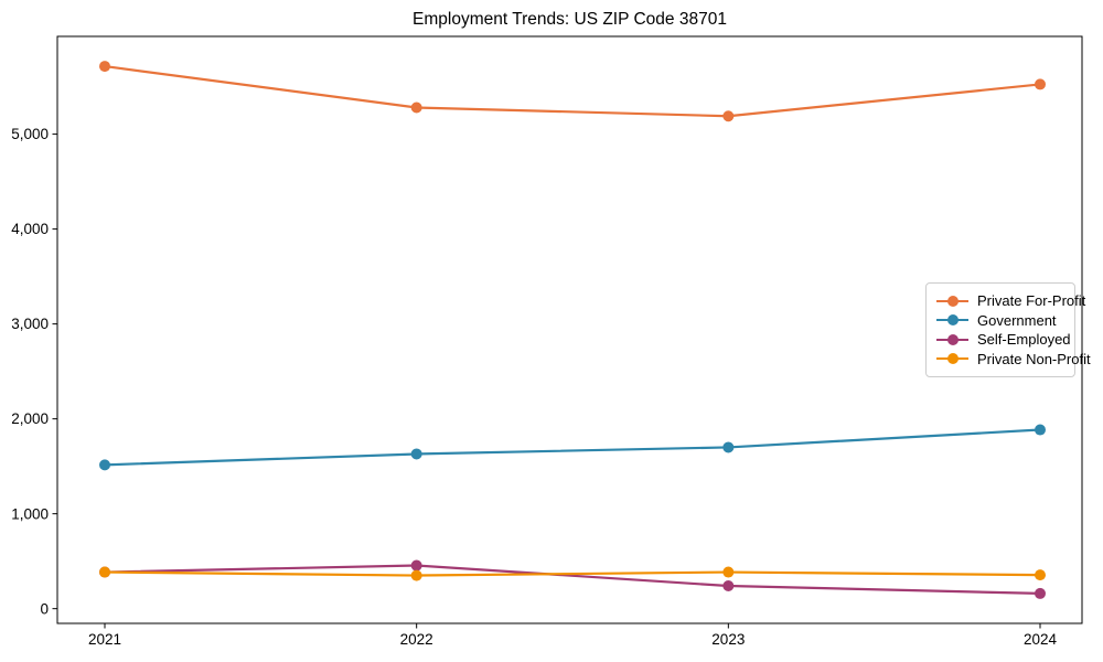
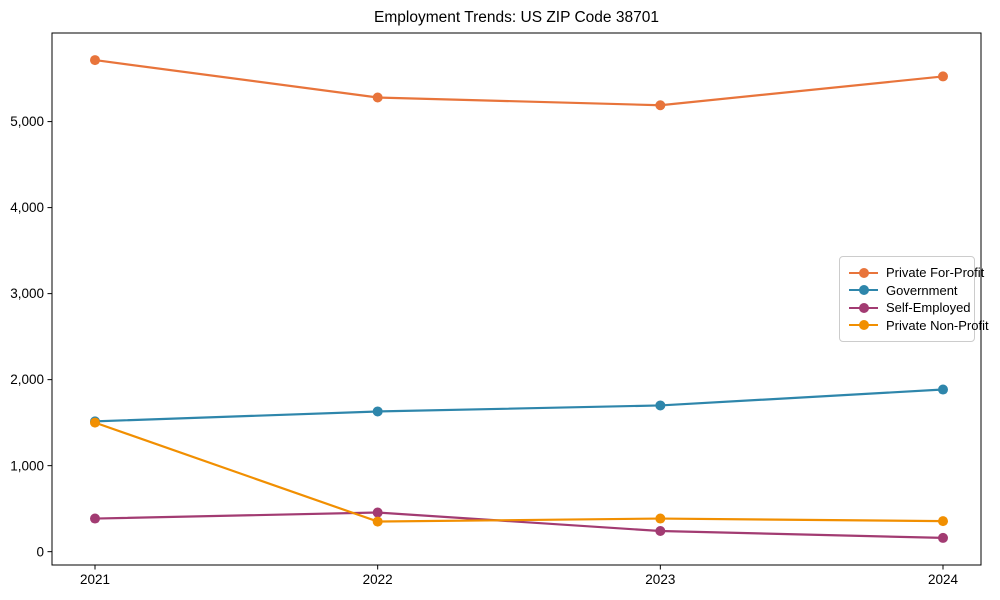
Private Non-Profit/2021: 400 -> 1500
